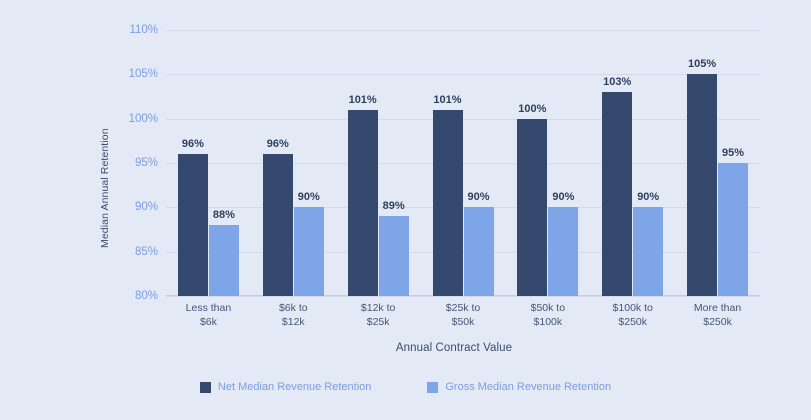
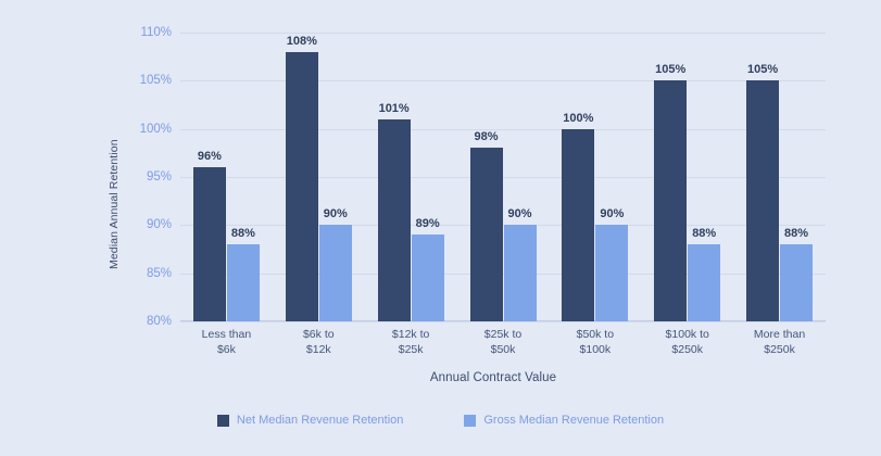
Net Median Revenue Retention/$6k to $12k: 96% -> 108%
Net Median Revenue Retention/$25k to $50k: 101% -> 98%
Net Median Revenue Retention/$100k to $250k: 103% -> 105%
Gross Median Revenue Retention/$100k to $250k: 90% -> 88%
Gross Median Revenue Retention/More than $250k: 95% -> 88%
